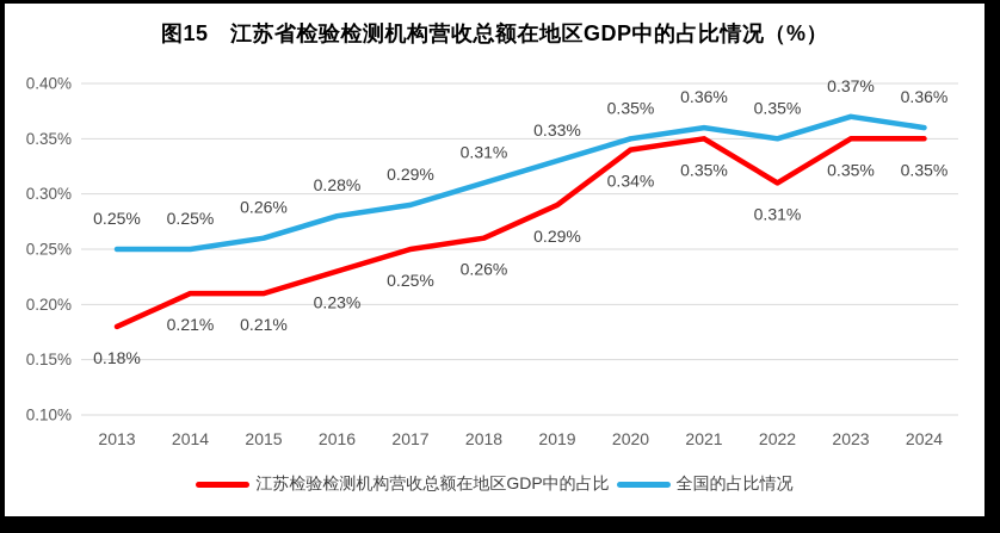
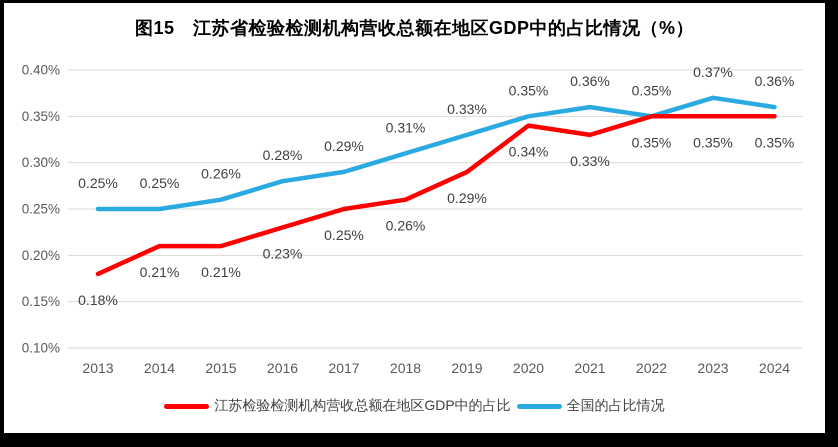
江苏检验检测机构营收总额在地区GDP中的占比/2021: 0.35% -> 0.33%
江苏检验检测机构营收总额在地区GDP中的占比/2022: 0.31% -> 0.35%
